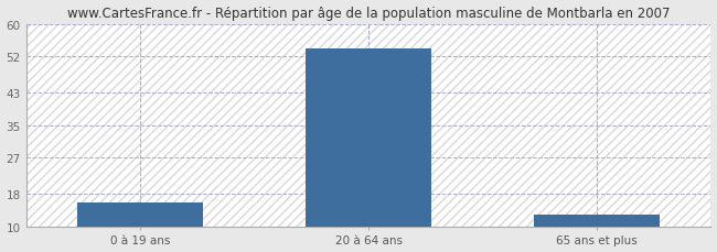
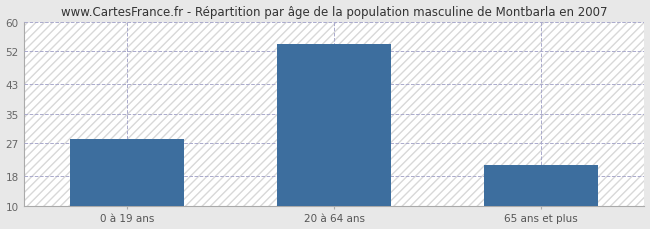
0 à 19 ans: 16 -> 28
65 ans et plus: 13 -> 21
